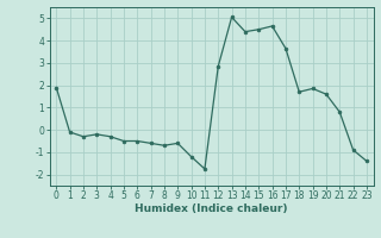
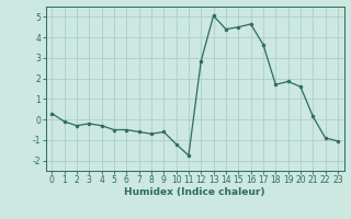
0: 1.9 -> 0.3
21: 0.8 -> 0.1
23: -1.4 -> -1.1
